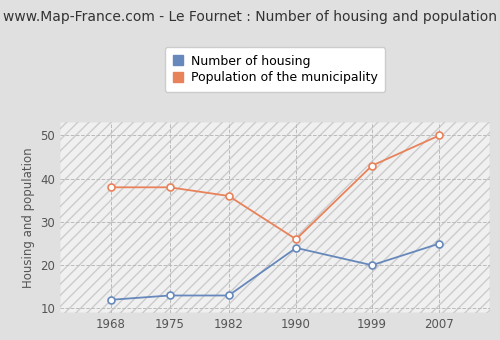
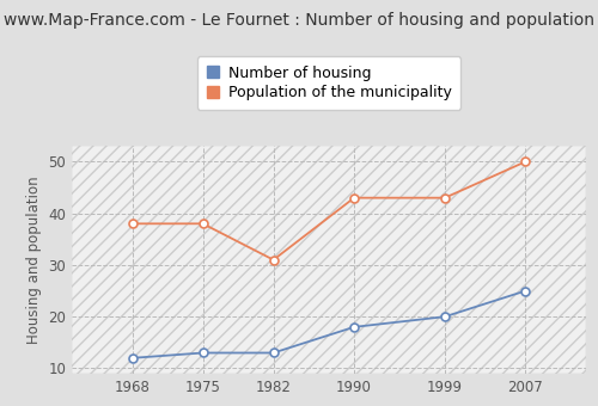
Population of the municipality/1982: 36 -> 31
Number of housing/1990: 24 -> 18
Population of the municipality/1990: 26 -> 43
